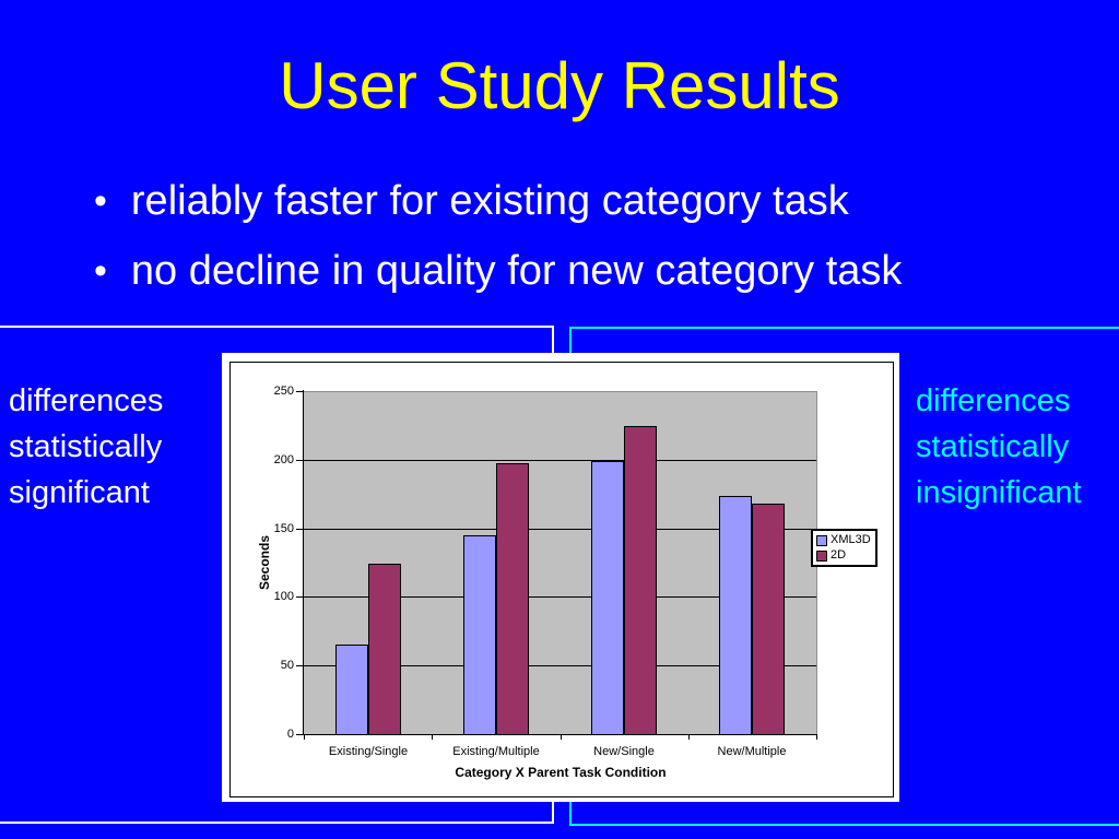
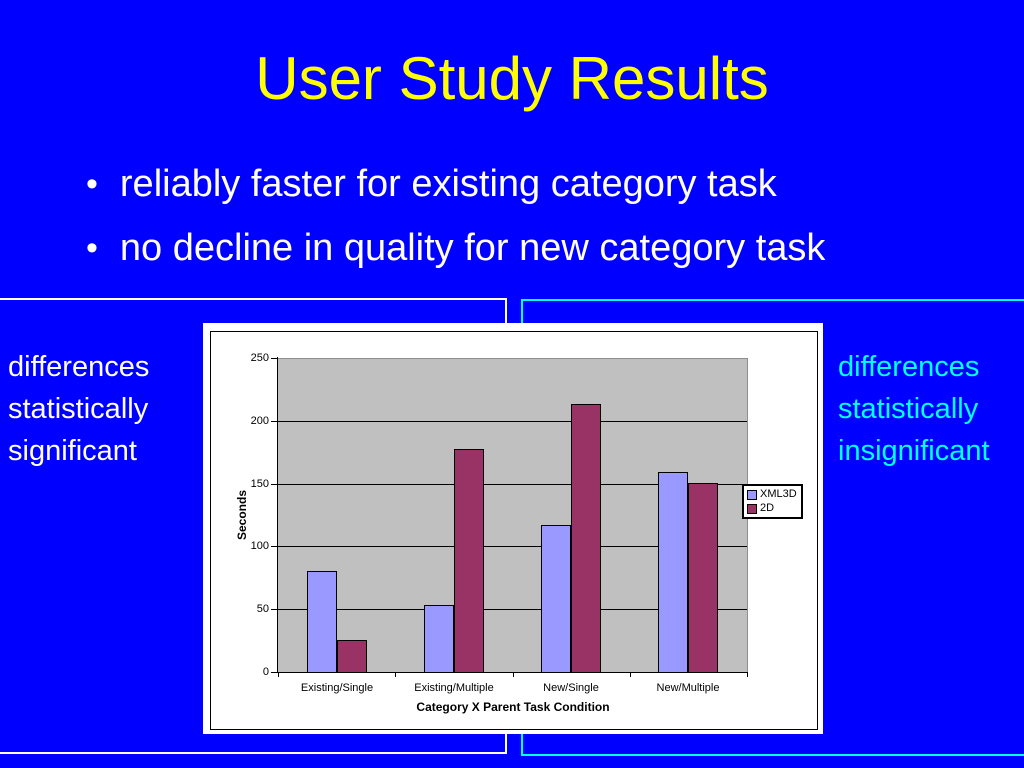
XML3D/Existing/Single: 66 -> 81
2D/Existing/Single: 125 -> 26
XML3D/Existing/Multiple: 146 -> 54
2D/Existing/Multiple: 198 -> 178
XML3D/New/Single: 200 -> 118
2D/New/Single: 225 -> 214
XML3D/New/Multiple: 174 -> 160
2D/New/Multiple: 169 -> 151
